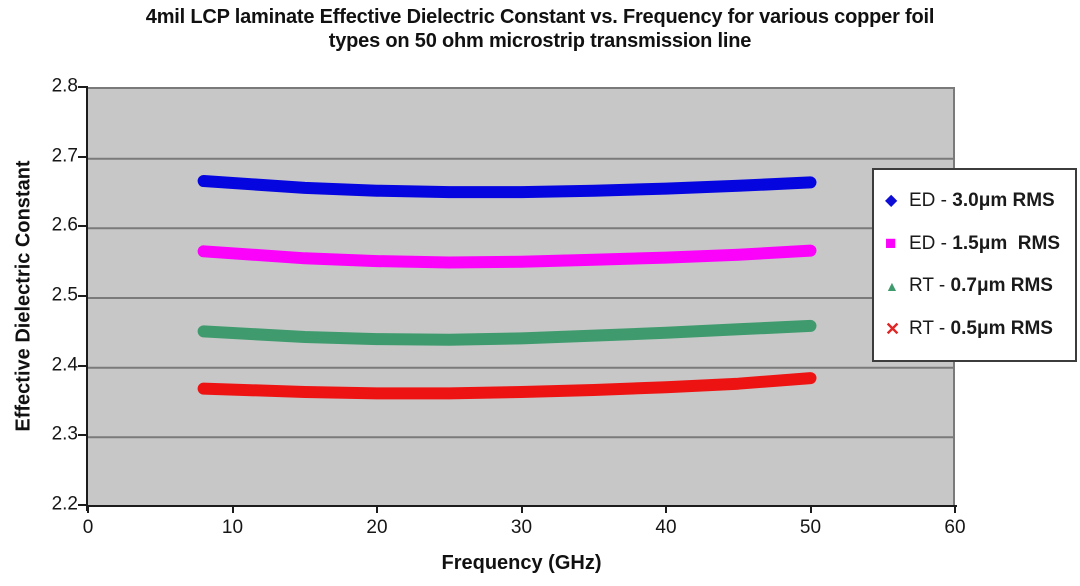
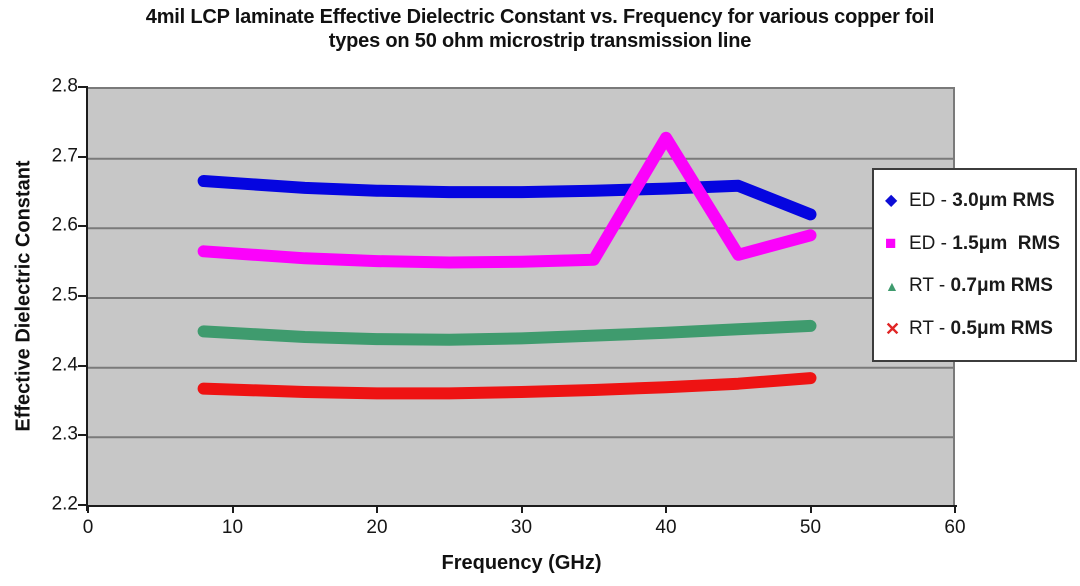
ED - 1.5μm RMS/40: 2.56 -> 2.73
ED - 3.0μm RMS/50: 2.67 -> 2.62
ED - 1.5μm RMS/50: 2.57 -> 2.59
